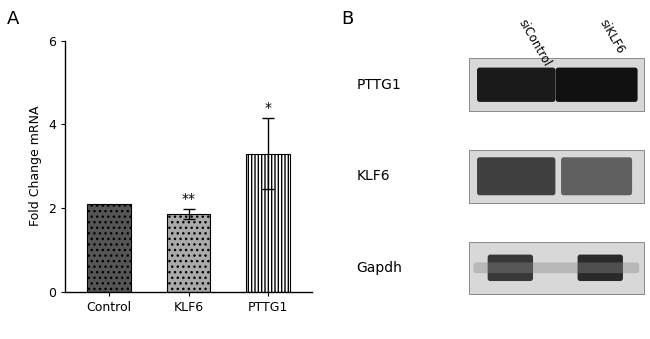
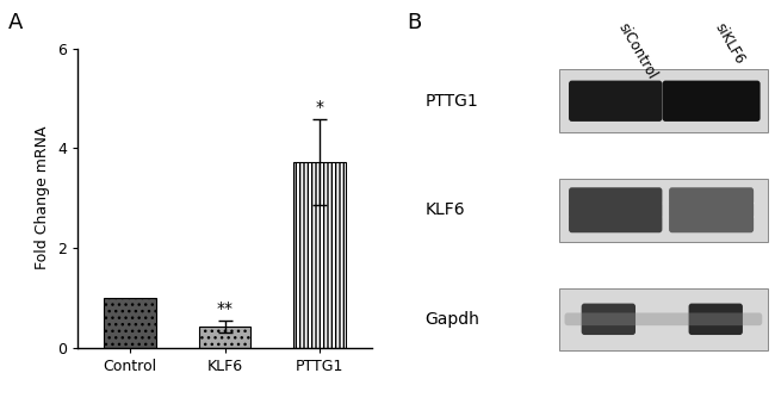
Control: 2.10 -> 1.00
KLF6: 1.85 -> 0.42
PTTG1: 3.30 -> 3.72
